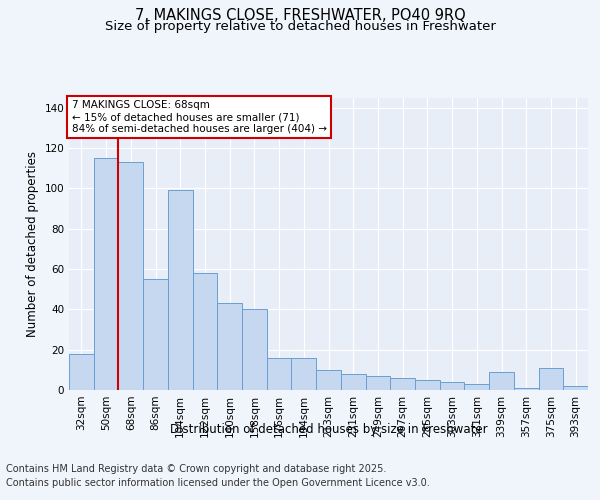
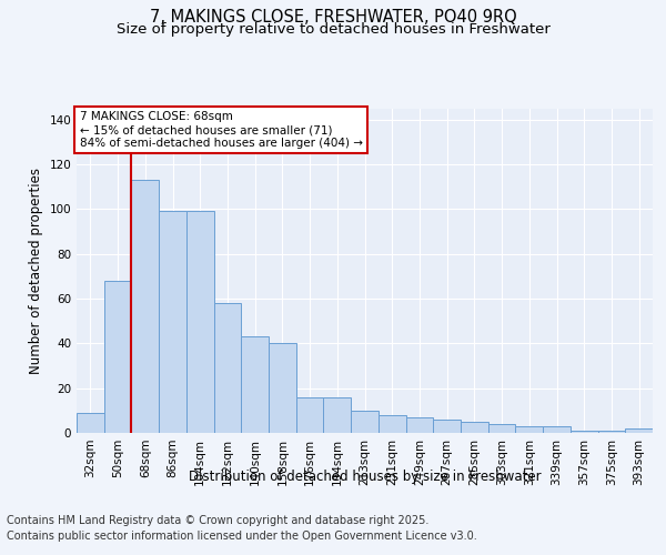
32sqm: 18 -> 9
50sqm: 115 -> 68
86sqm: 55 -> 99
339sqm: 9 -> 3
375sqm: 11 -> 1
